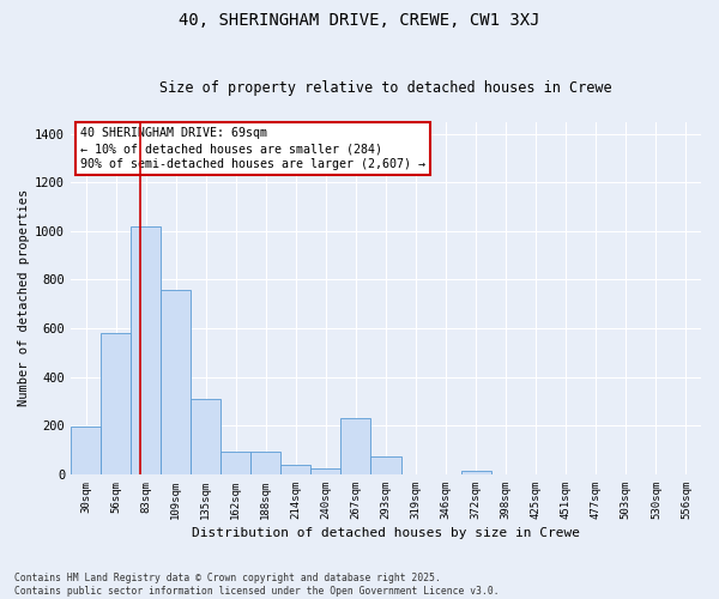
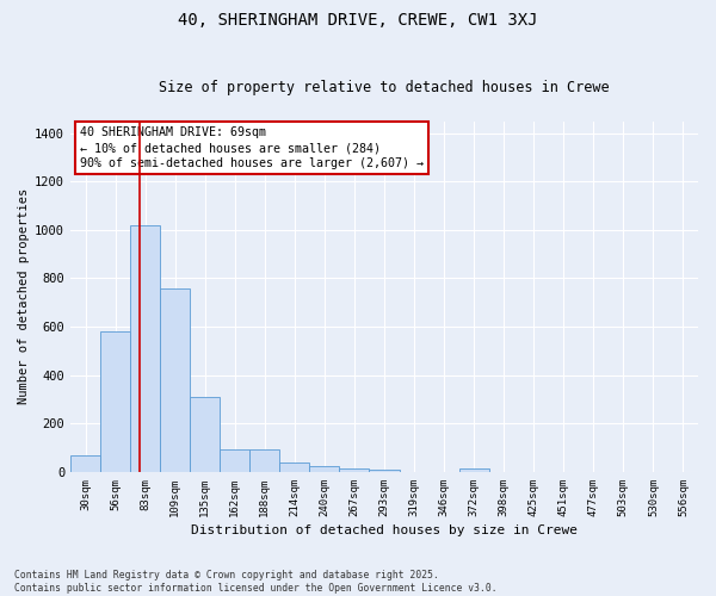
30sqm: 195 -> 70
267sqm: 230 -> 15
293sqm: 75 -> 8
